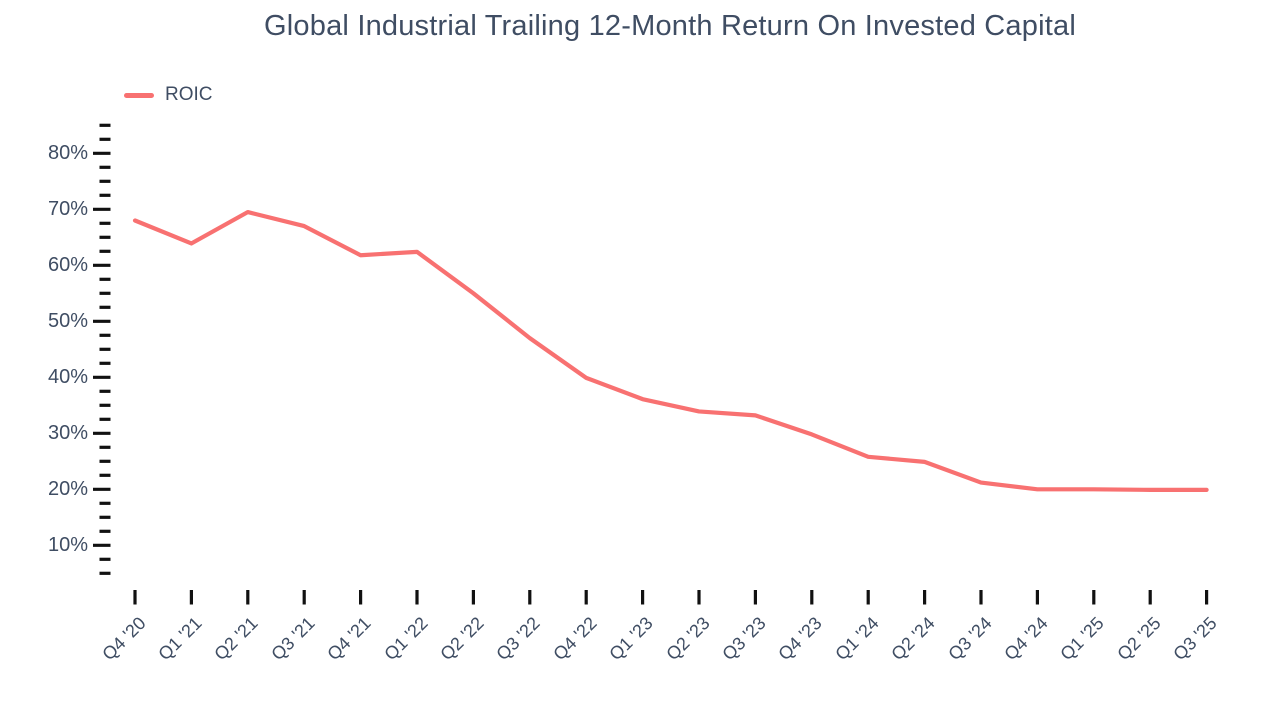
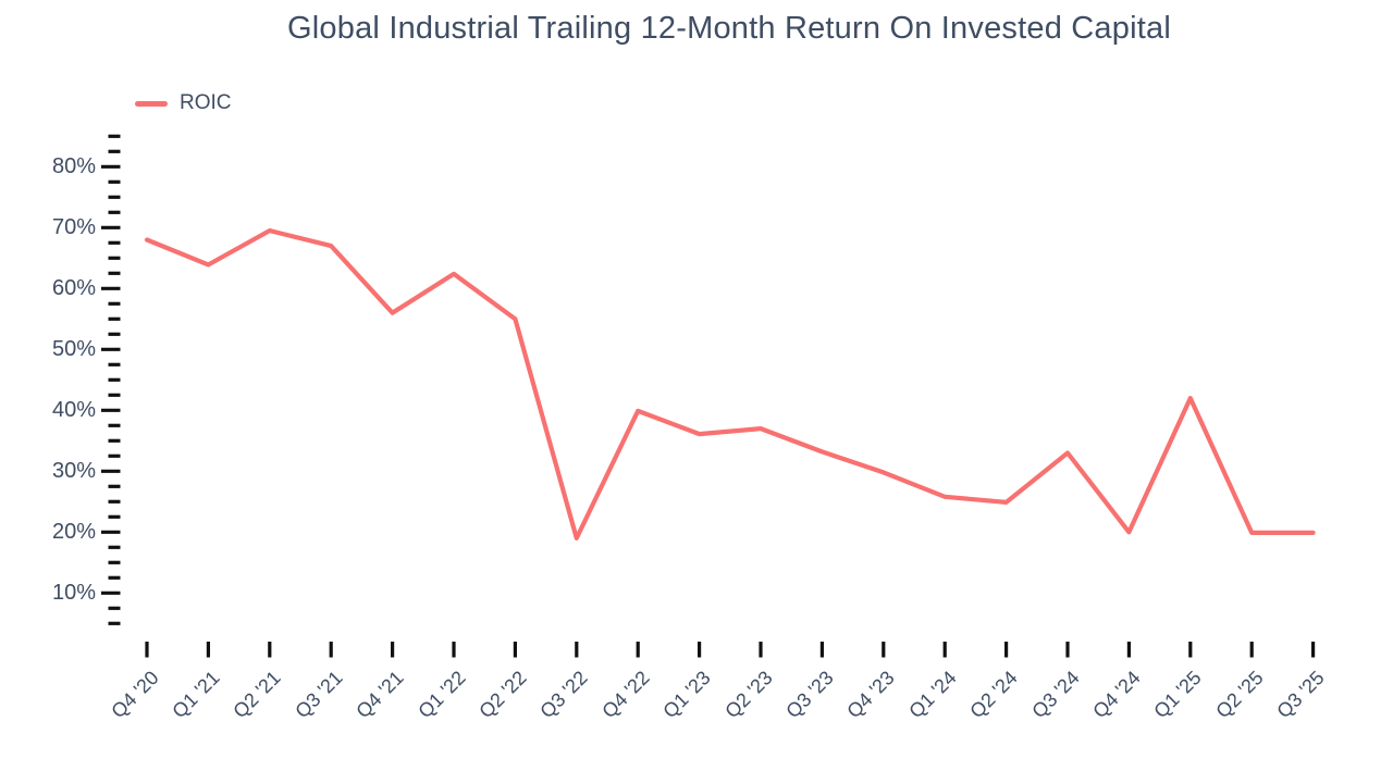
Q4 '21: 62% -> 56%
Q3 '22: 47% -> 19%
Q2 '23: 34% -> 37%
Q3 '24: 21% -> 33%
Q1 '25: 20% -> 42%
